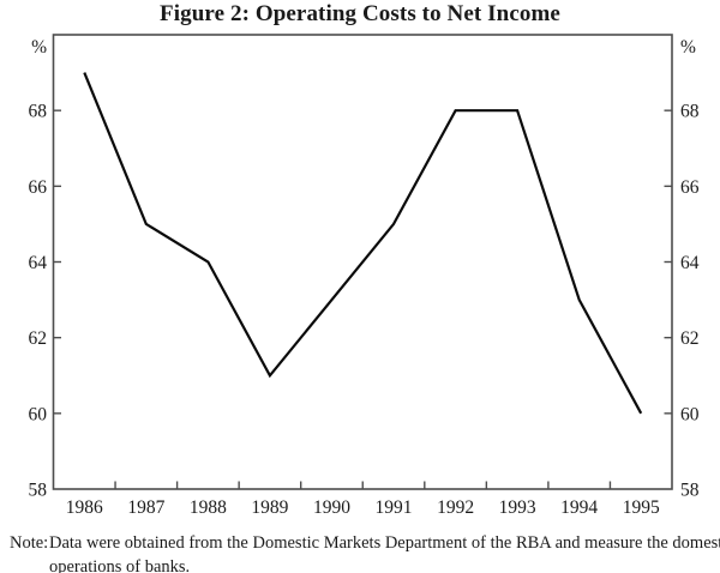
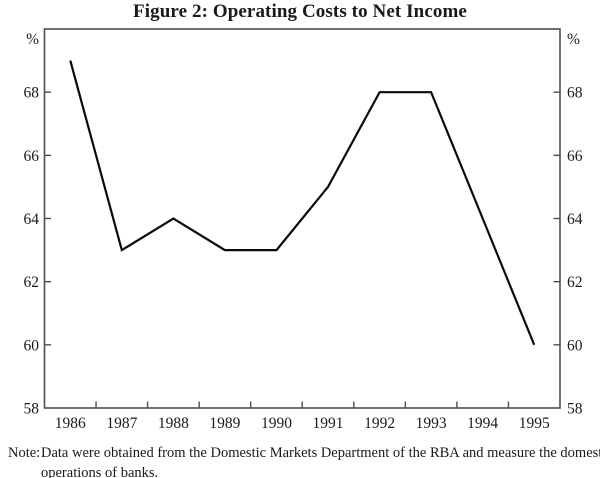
1987: 65 -> 63
1989: 61 -> 63
1994: 63 -> 64
